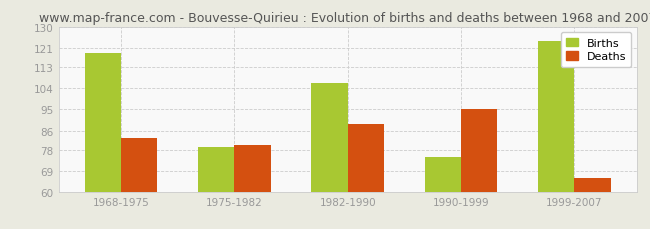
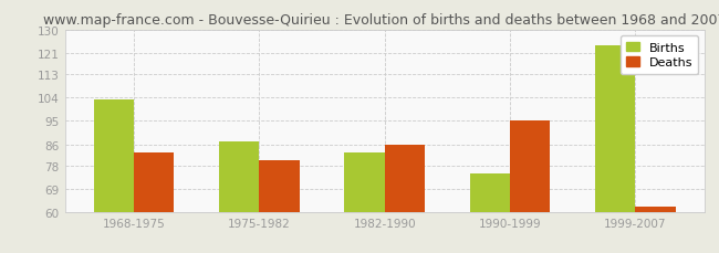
Births/1968-1975: 119 -> 103
Births/1975-1982: 79 -> 87
Births/1982-1990: 106 -> 83
Deaths/1982-1990: 89 -> 86
Deaths/1999-2007: 66 -> 62
